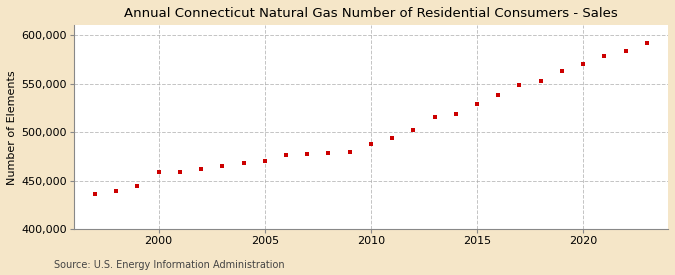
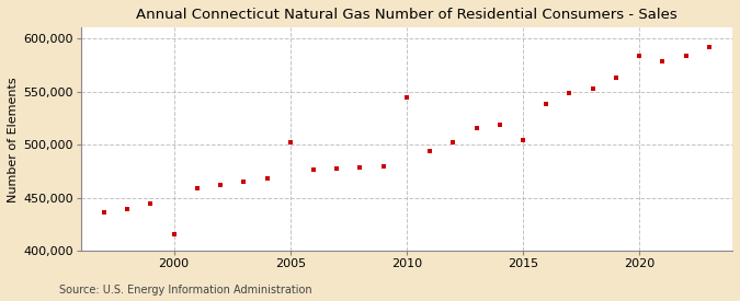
2000: 459,000 -> 416,000
2005: 470,000 -> 502,000
2010: 488,000 -> 544,000
2015: 529,000 -> 504,000
2020: 570,000 -> 584,000
